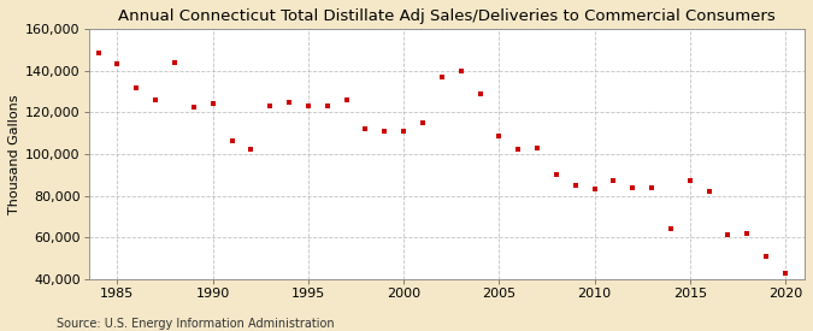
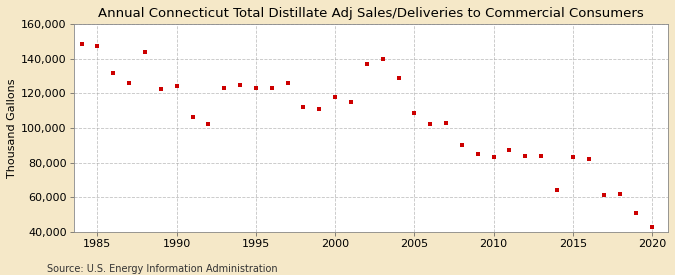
1985: 143,000 -> 147,000
2000: 111,000 -> 118,000
2015: 87,000 -> 83,000
